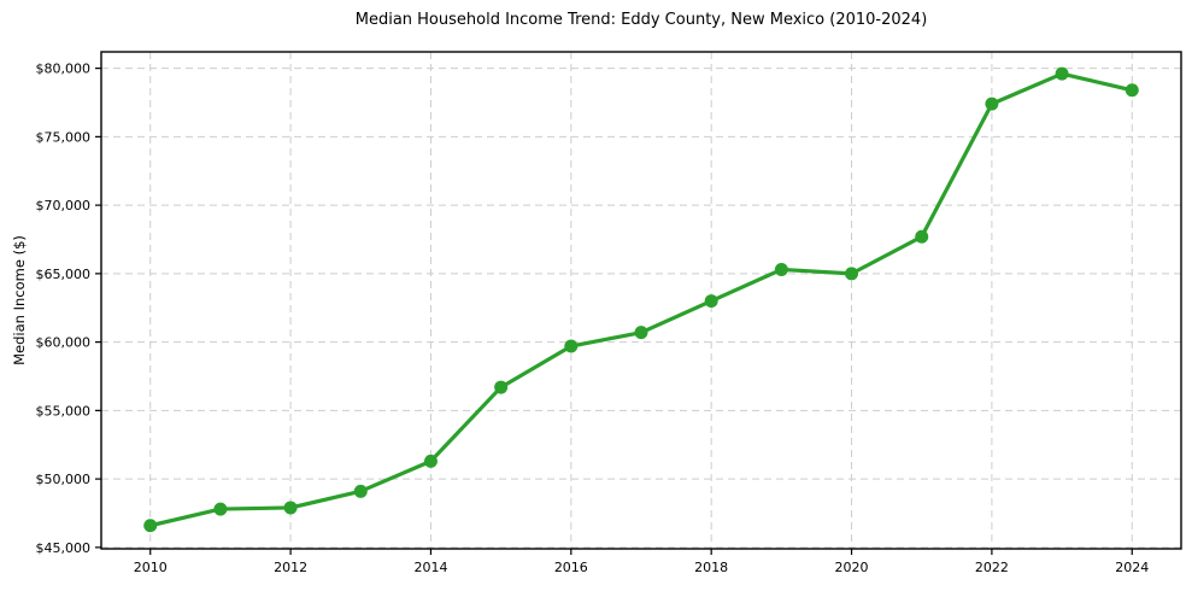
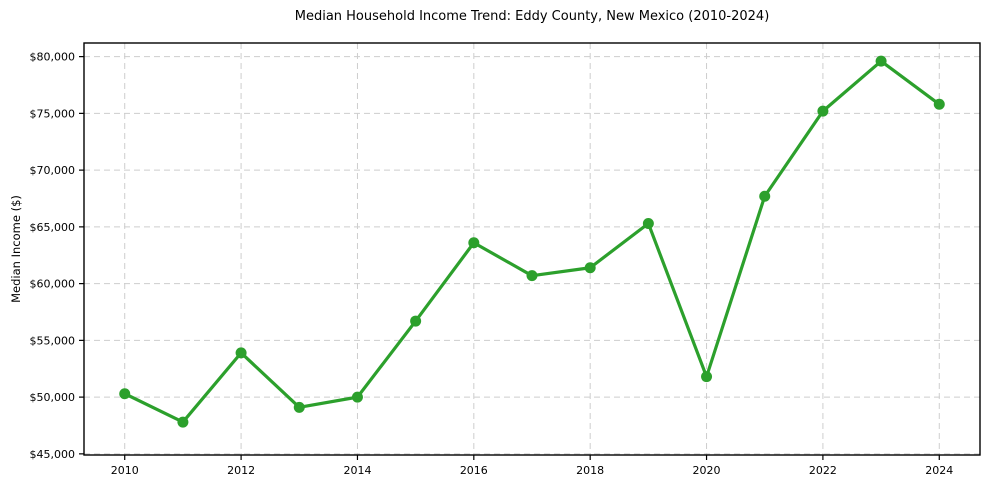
2010: $46600 -> $50300
2012: $47900 -> $53900
2014: $51300 -> $50000
2016: $59700 -> $63600
2018: $63000 -> $61400
2020: $65000 -> $51800
2022: $77400 -> $75200
2024: $78400 -> $75800
